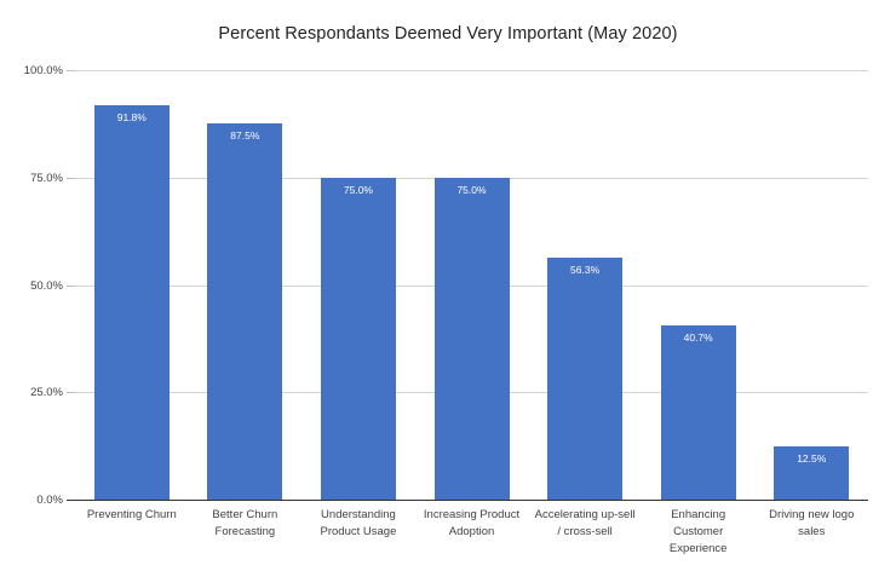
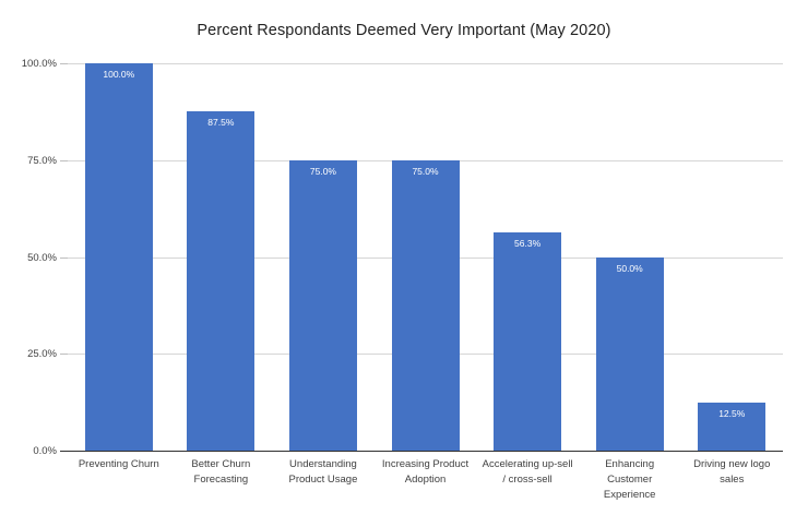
Preventing Churn: 91.8% -> 100.0%
Enhancing Customer Experience: 40.7% -> 50.0%
